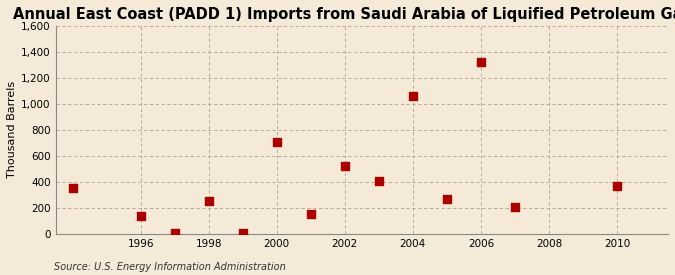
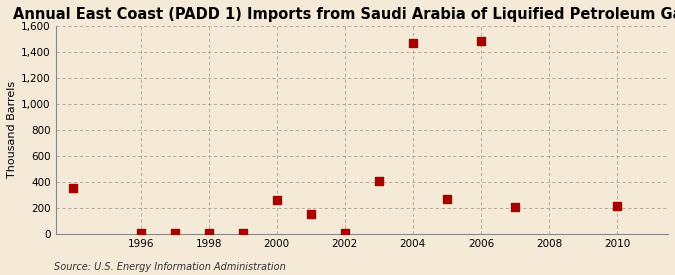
1996: 140 -> 0
1998: 250 -> 0
2000: 710 -> 260
2002: 520 -> 0
2004: 1,060 -> 1,470
2006: 1,320 -> 1,480
2010: 370 -> 220
